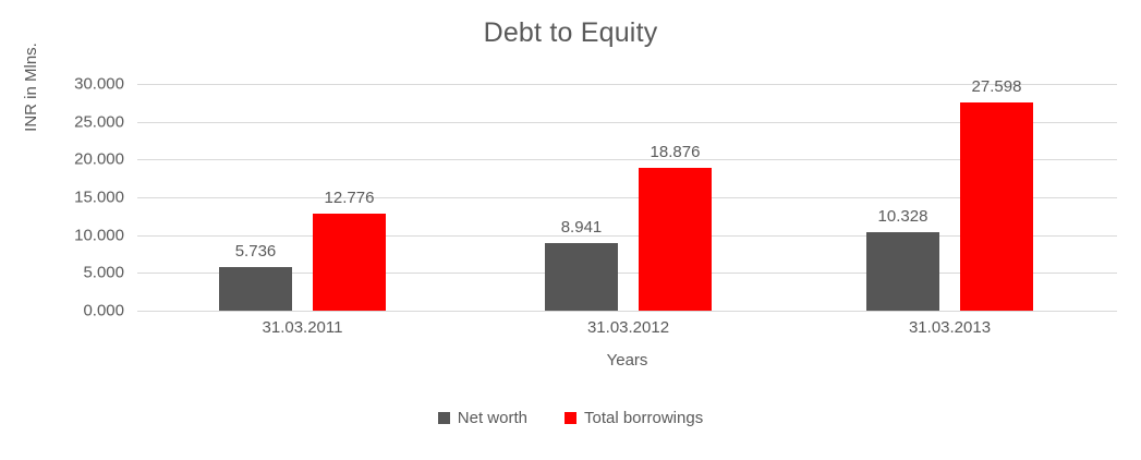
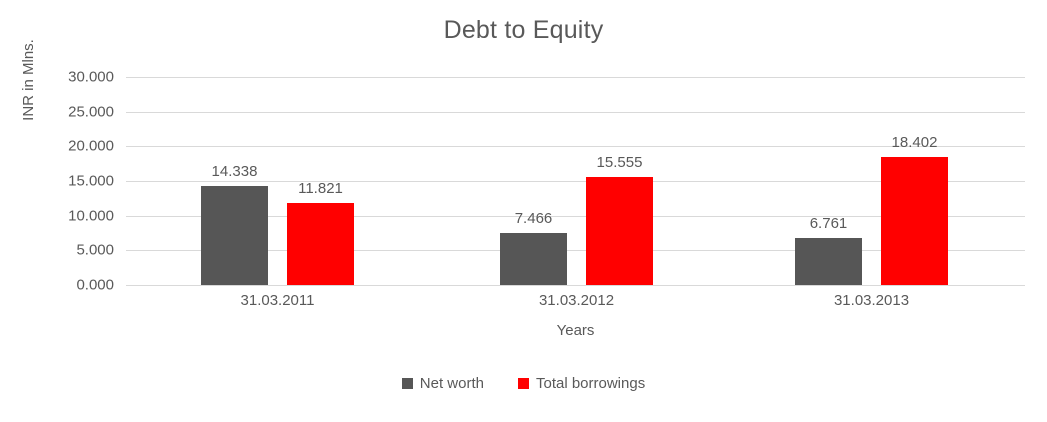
Net worth/31.03.2011: 5.736 -> 14.338
Total borrowings/31.03.2011: 12.776 -> 11.821
Net worth/31.03.2012: 8.941 -> 7.466
Total borrowings/31.03.2012: 18.876 -> 15.555
Net worth/31.03.2013: 10.328 -> 6.761
Total borrowings/31.03.2013: 27.598 -> 18.402
